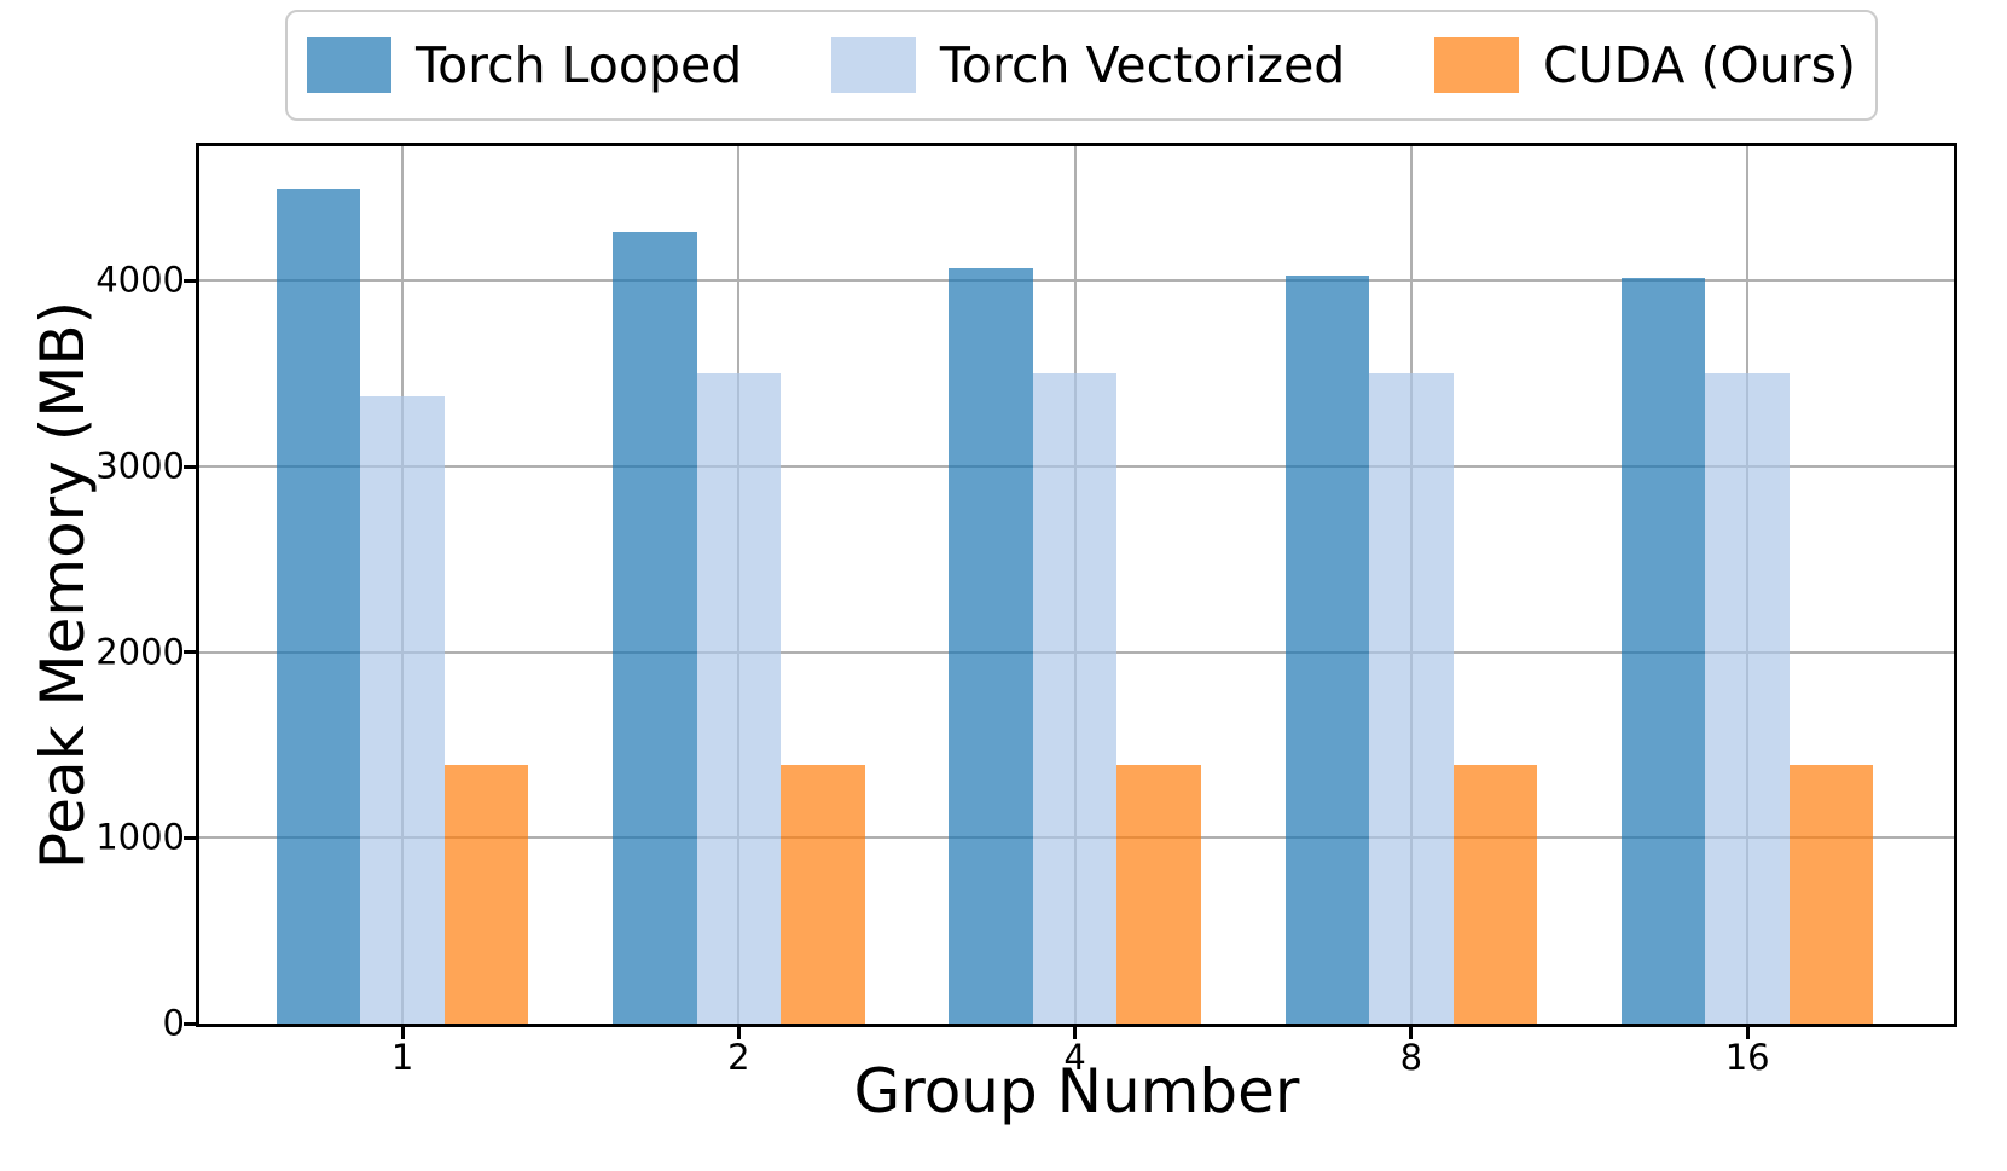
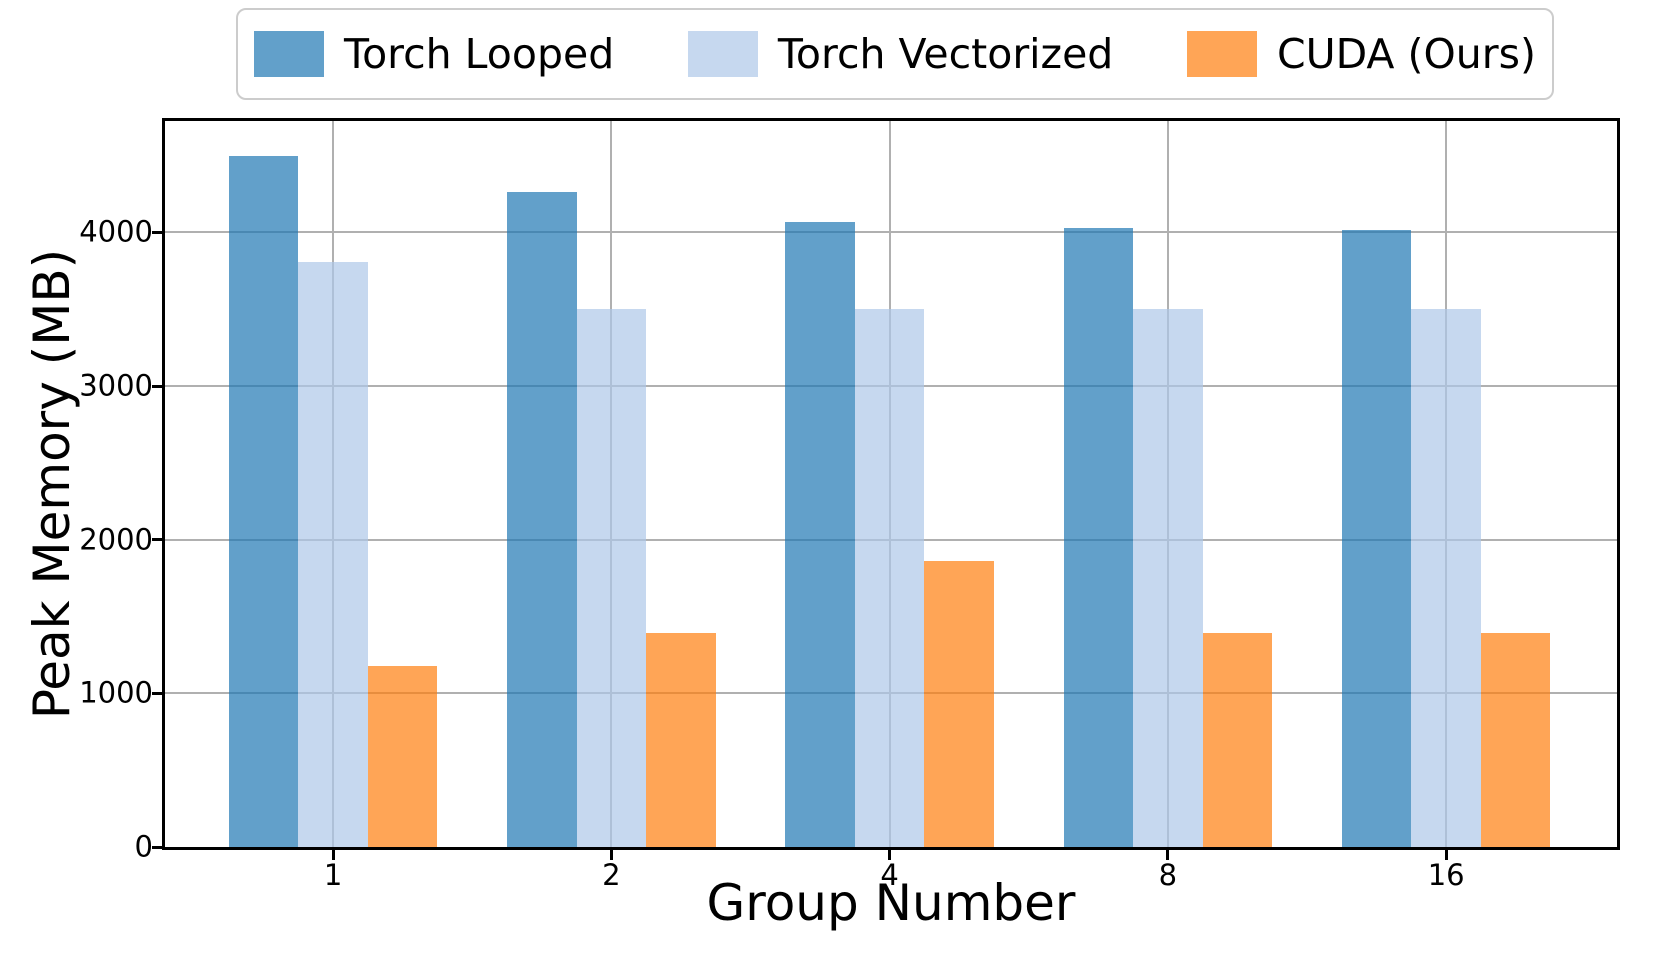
Torch Vectorized/1: 3380 -> 3810
CUDA (Ours)/1: 1390 -> 1180
CUDA (Ours)/4: 1390 -> 1860
